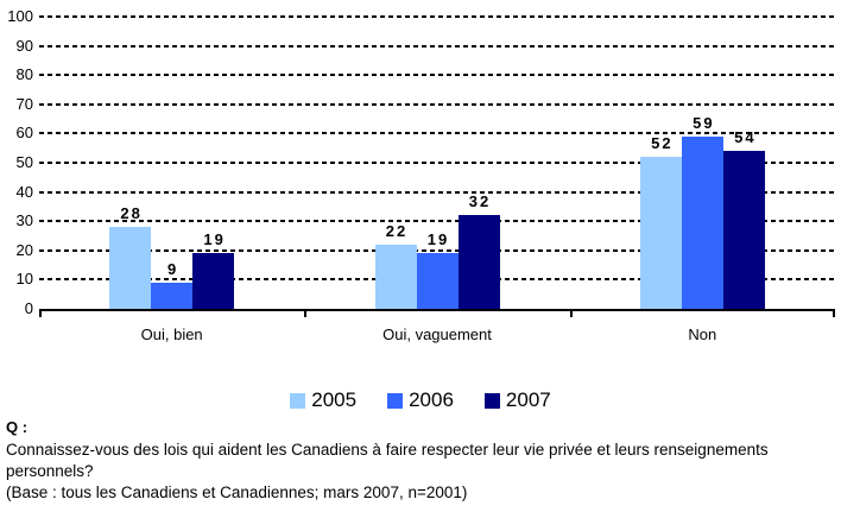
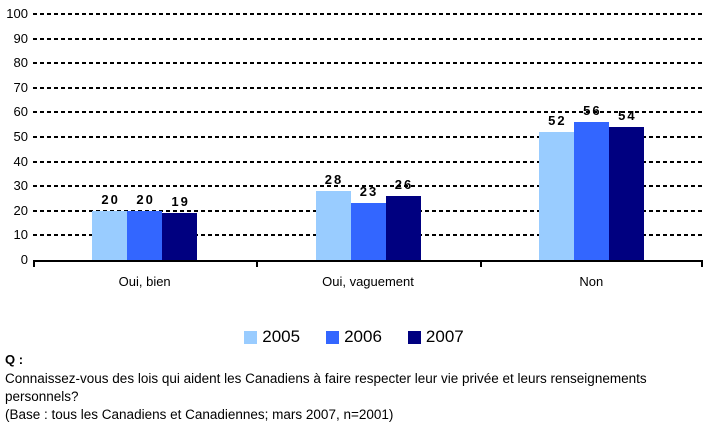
2005/Oui, bien: 28 -> 20
2006/Oui, bien: 9 -> 20
2005/Oui, vaguement: 22 -> 28
2006/Oui, vaguement: 19 -> 23
2007/Oui, vaguement: 32 -> 26
2006/Non: 59 -> 56
